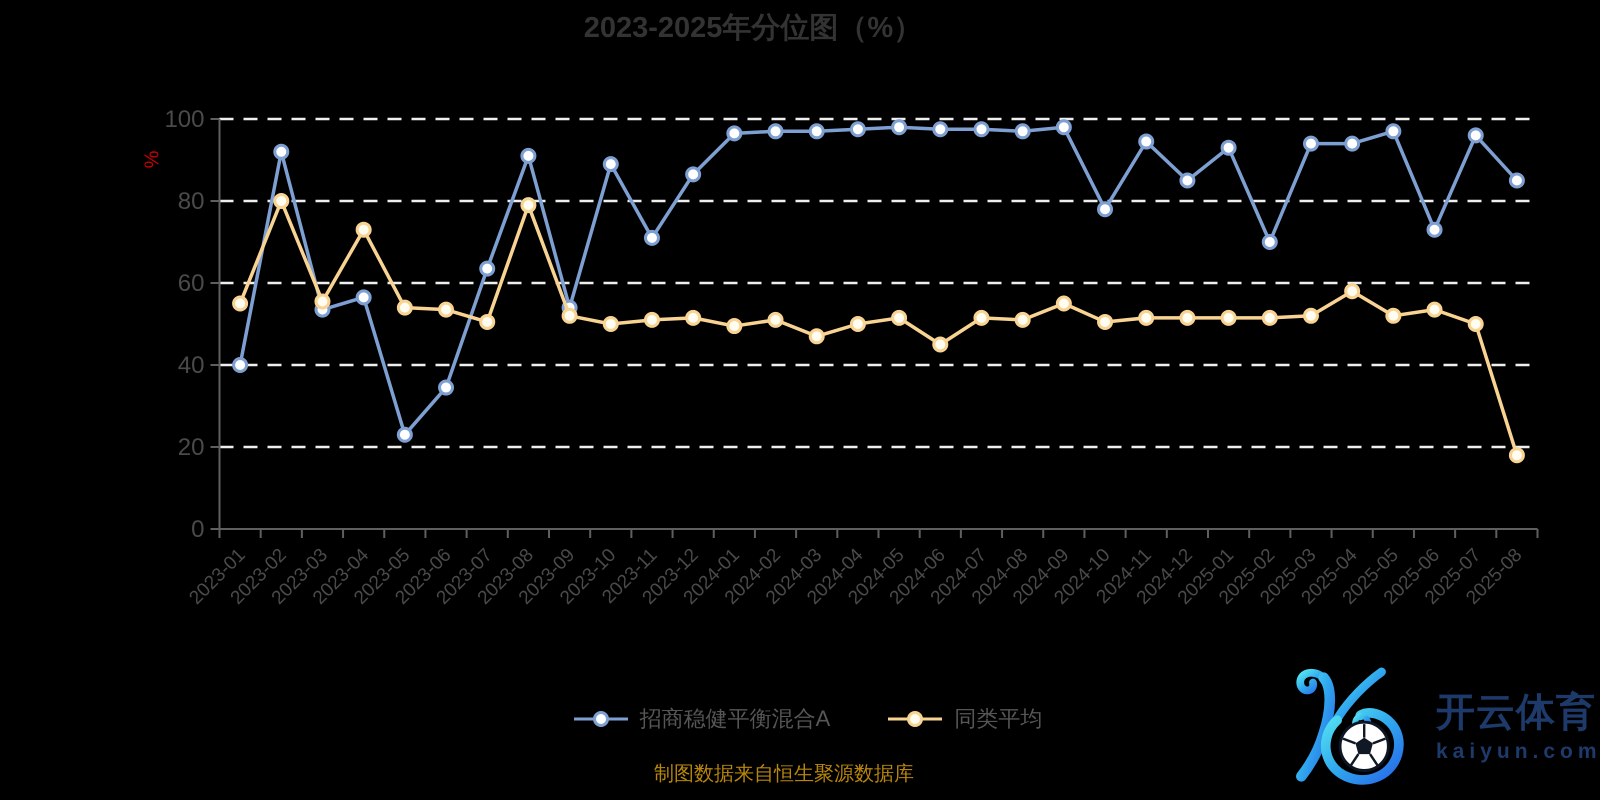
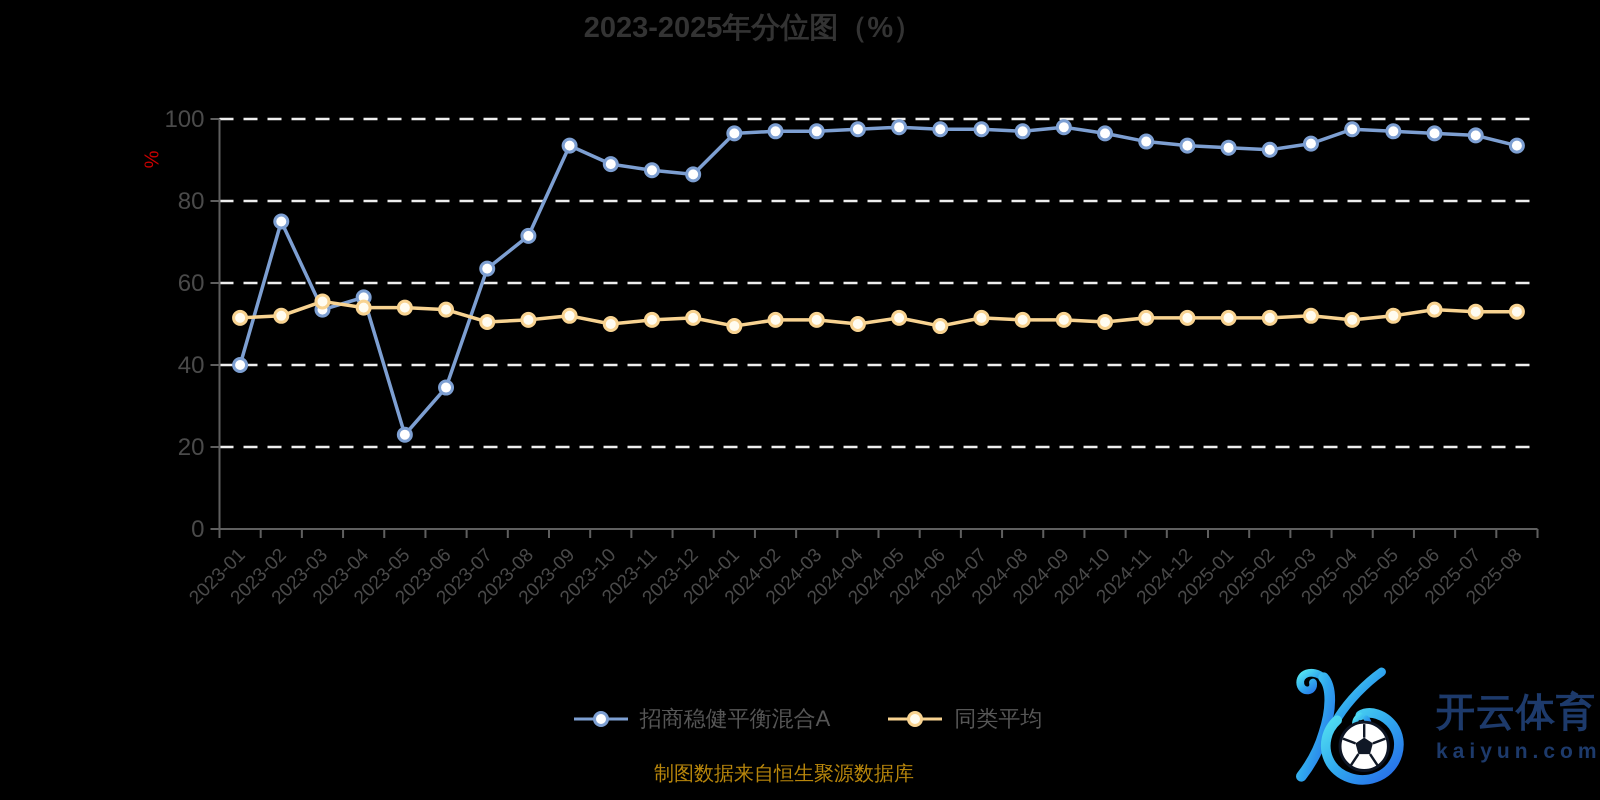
同类平均/2023-01: 55 -> 52
招商稳健平衡混合A/2023-02: 92 -> 75
同类平均/2023-02: 80 -> 52
同类平均/2023-04: 73 -> 54
招商稳健平衡混合A/2023-08: 91 -> 72
同类平均/2023-08: 79 -> 51
招商稳健平衡混合A/2023-09: 54 -> 94
招商稳健平衡混合A/2023-11: 71 -> 88
同类平均/2024-03: 47 -> 51
同类平均/2024-06: 45 -> 50
同类平均/2024-09: 55 -> 51
招商稳健平衡混合A/2024-10: 78 -> 96
招商稳健平衡混合A/2024-12: 85 -> 94
招商稳健平衡混合A/2025-02: 70 -> 92
招商稳健平衡混合A/2025-04: 94 -> 98
同类平均/2025-04: 58 -> 51
招商稳健平衡混合A/2025-06: 73 -> 96
同类平均/2025-07: 50 -> 53
招商稳健平衡混合A/2025-08: 85 -> 94
同类平均/2025-08: 18 -> 53
